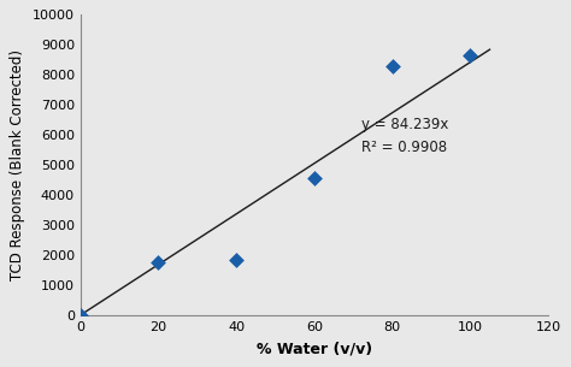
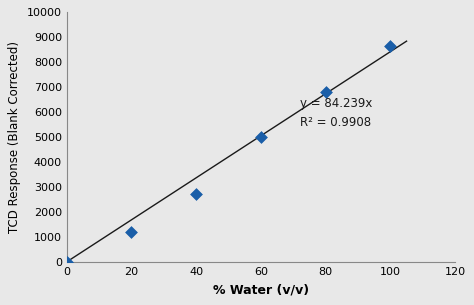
20: 1750 -> 1200
40: 1850 -> 2700
60: 4550 -> 5000
80: 8300 -> 6800
